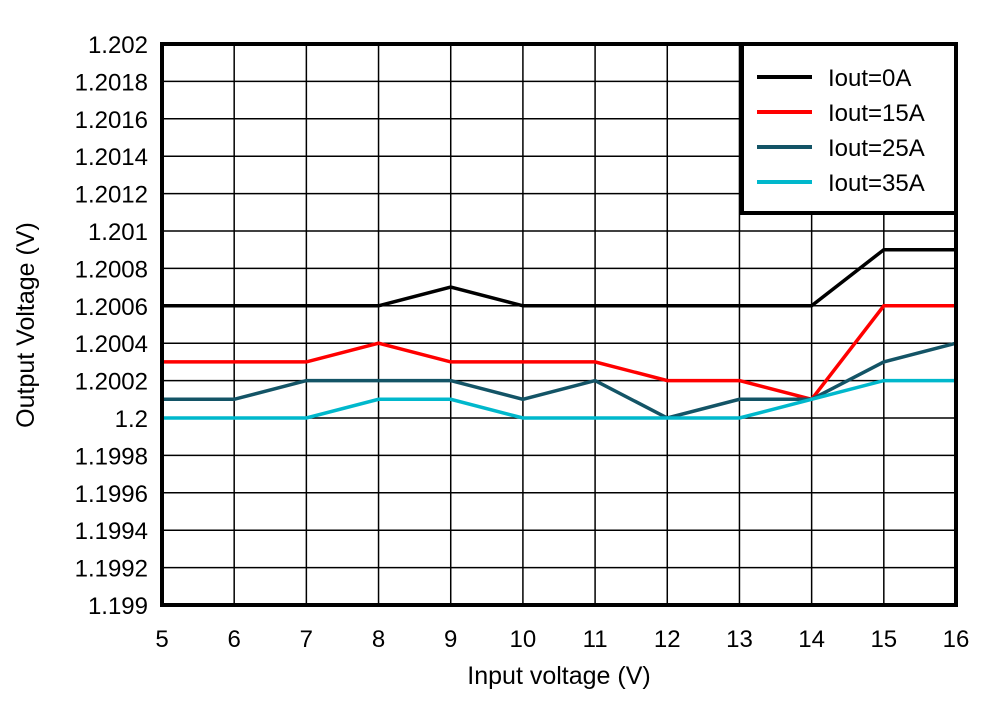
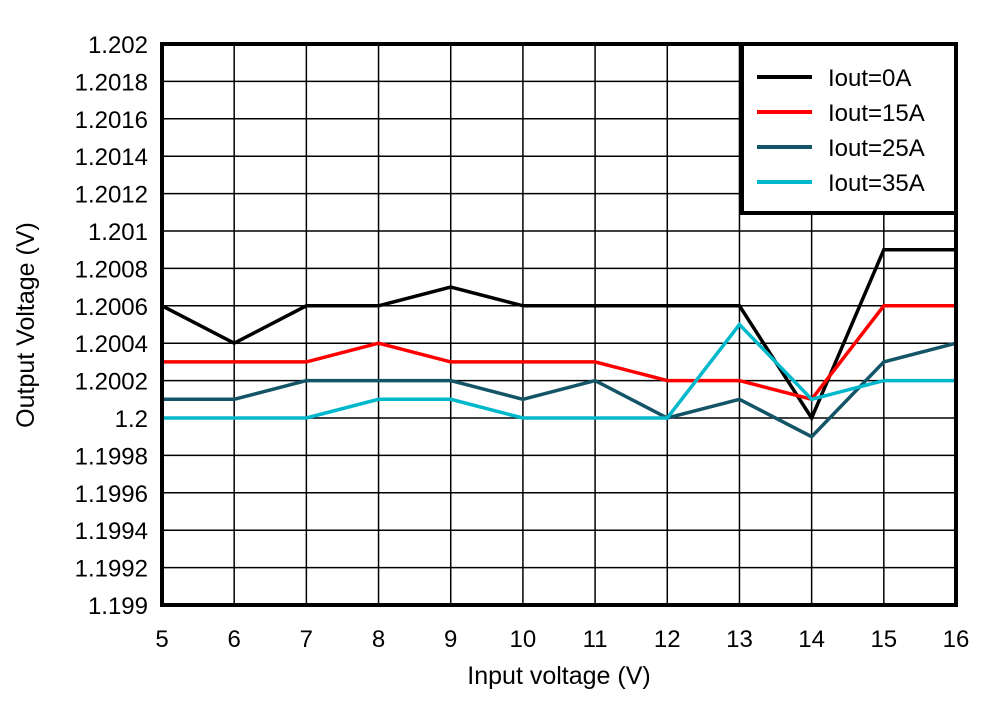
Iout=0A/6: 1.2006 -> 1.2004
Iout=35A/13: 1.2000 -> 1.2005
Iout=0A/14: 1.2006 -> 1.2000
Iout=25A/14: 1.2001 -> 1.1999
